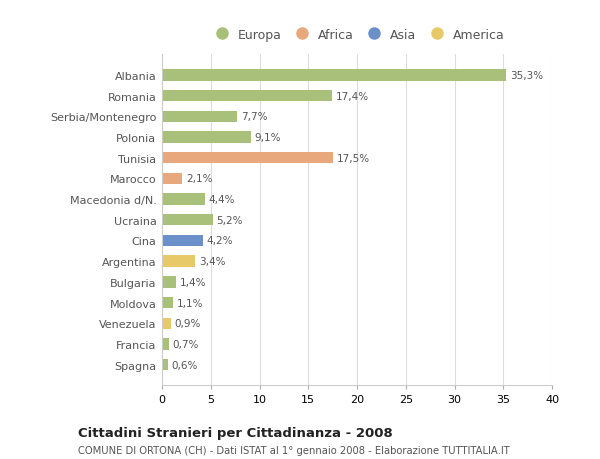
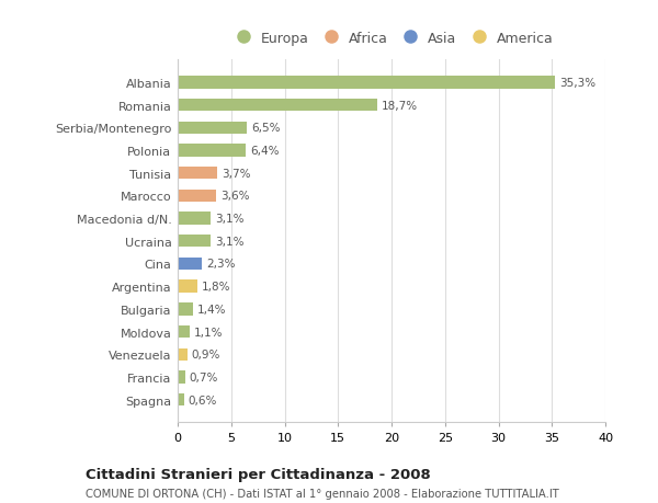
Romania: 17,4% -> 18,7%
Serbia/Montenegro: 7,7% -> 6,5%
Polonia: 9,1% -> 6,4%
Tunisia: 17,5% -> 3,7%
Marocco: 2,1% -> 3,6%
Macedonia d/N.: 4,4% -> 3,1%
Ucraina: 5,2% -> 3,1%
Cina: 4,2% -> 2,3%
Argentina: 3,4% -> 1,8%
